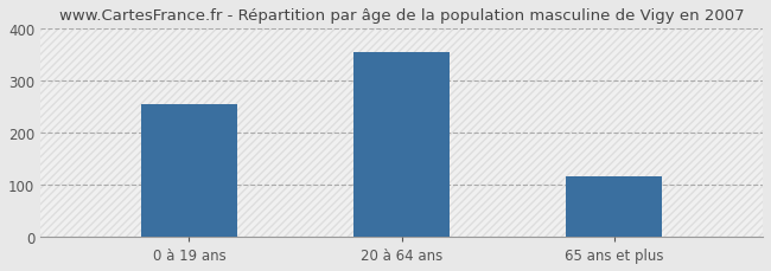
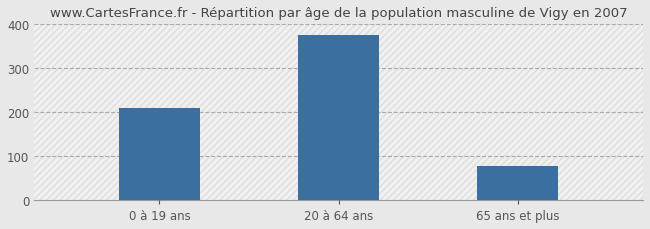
0 à 19 ans: 255 -> 210
20 à 64 ans: 355 -> 375
65 ans et plus: 115 -> 78
